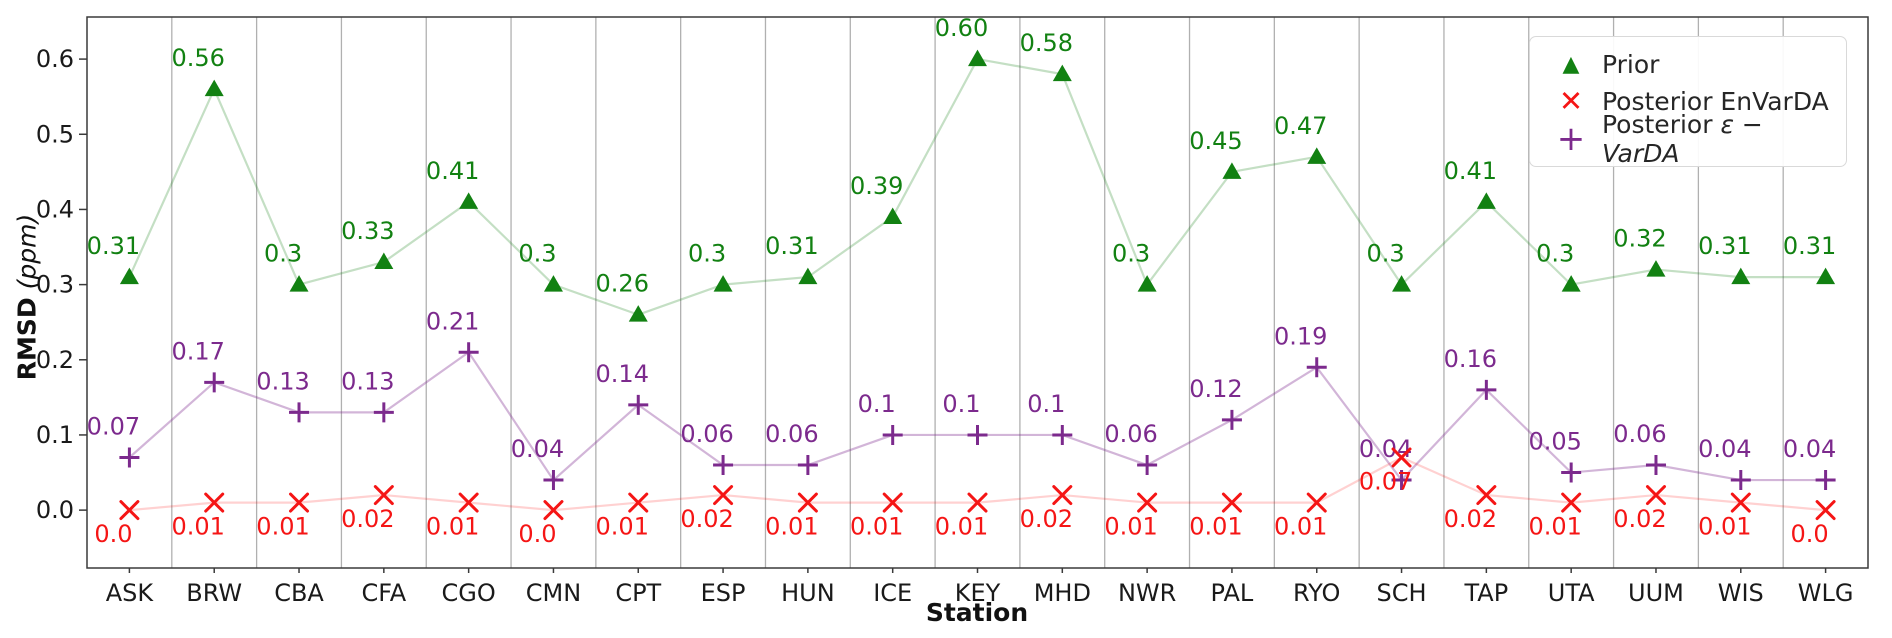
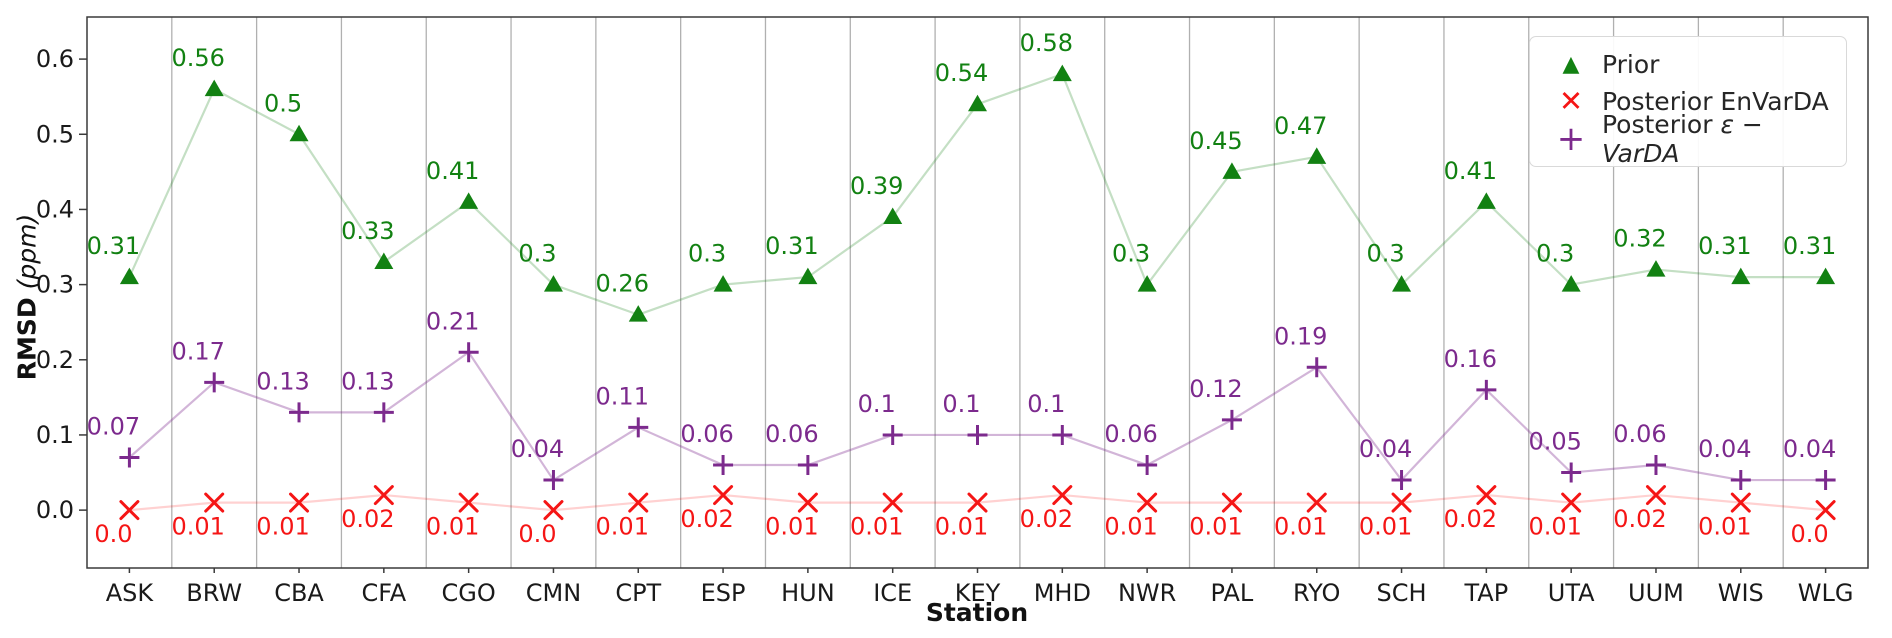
Prior/CBA: 0.3 -> 0.5
Posterior ε − VarDA/CPT: 0.14 -> 0.11
Prior/KEY: 0.60 -> 0.54
Posterior EnVarDA/SCH: 0.07 -> 0.01
